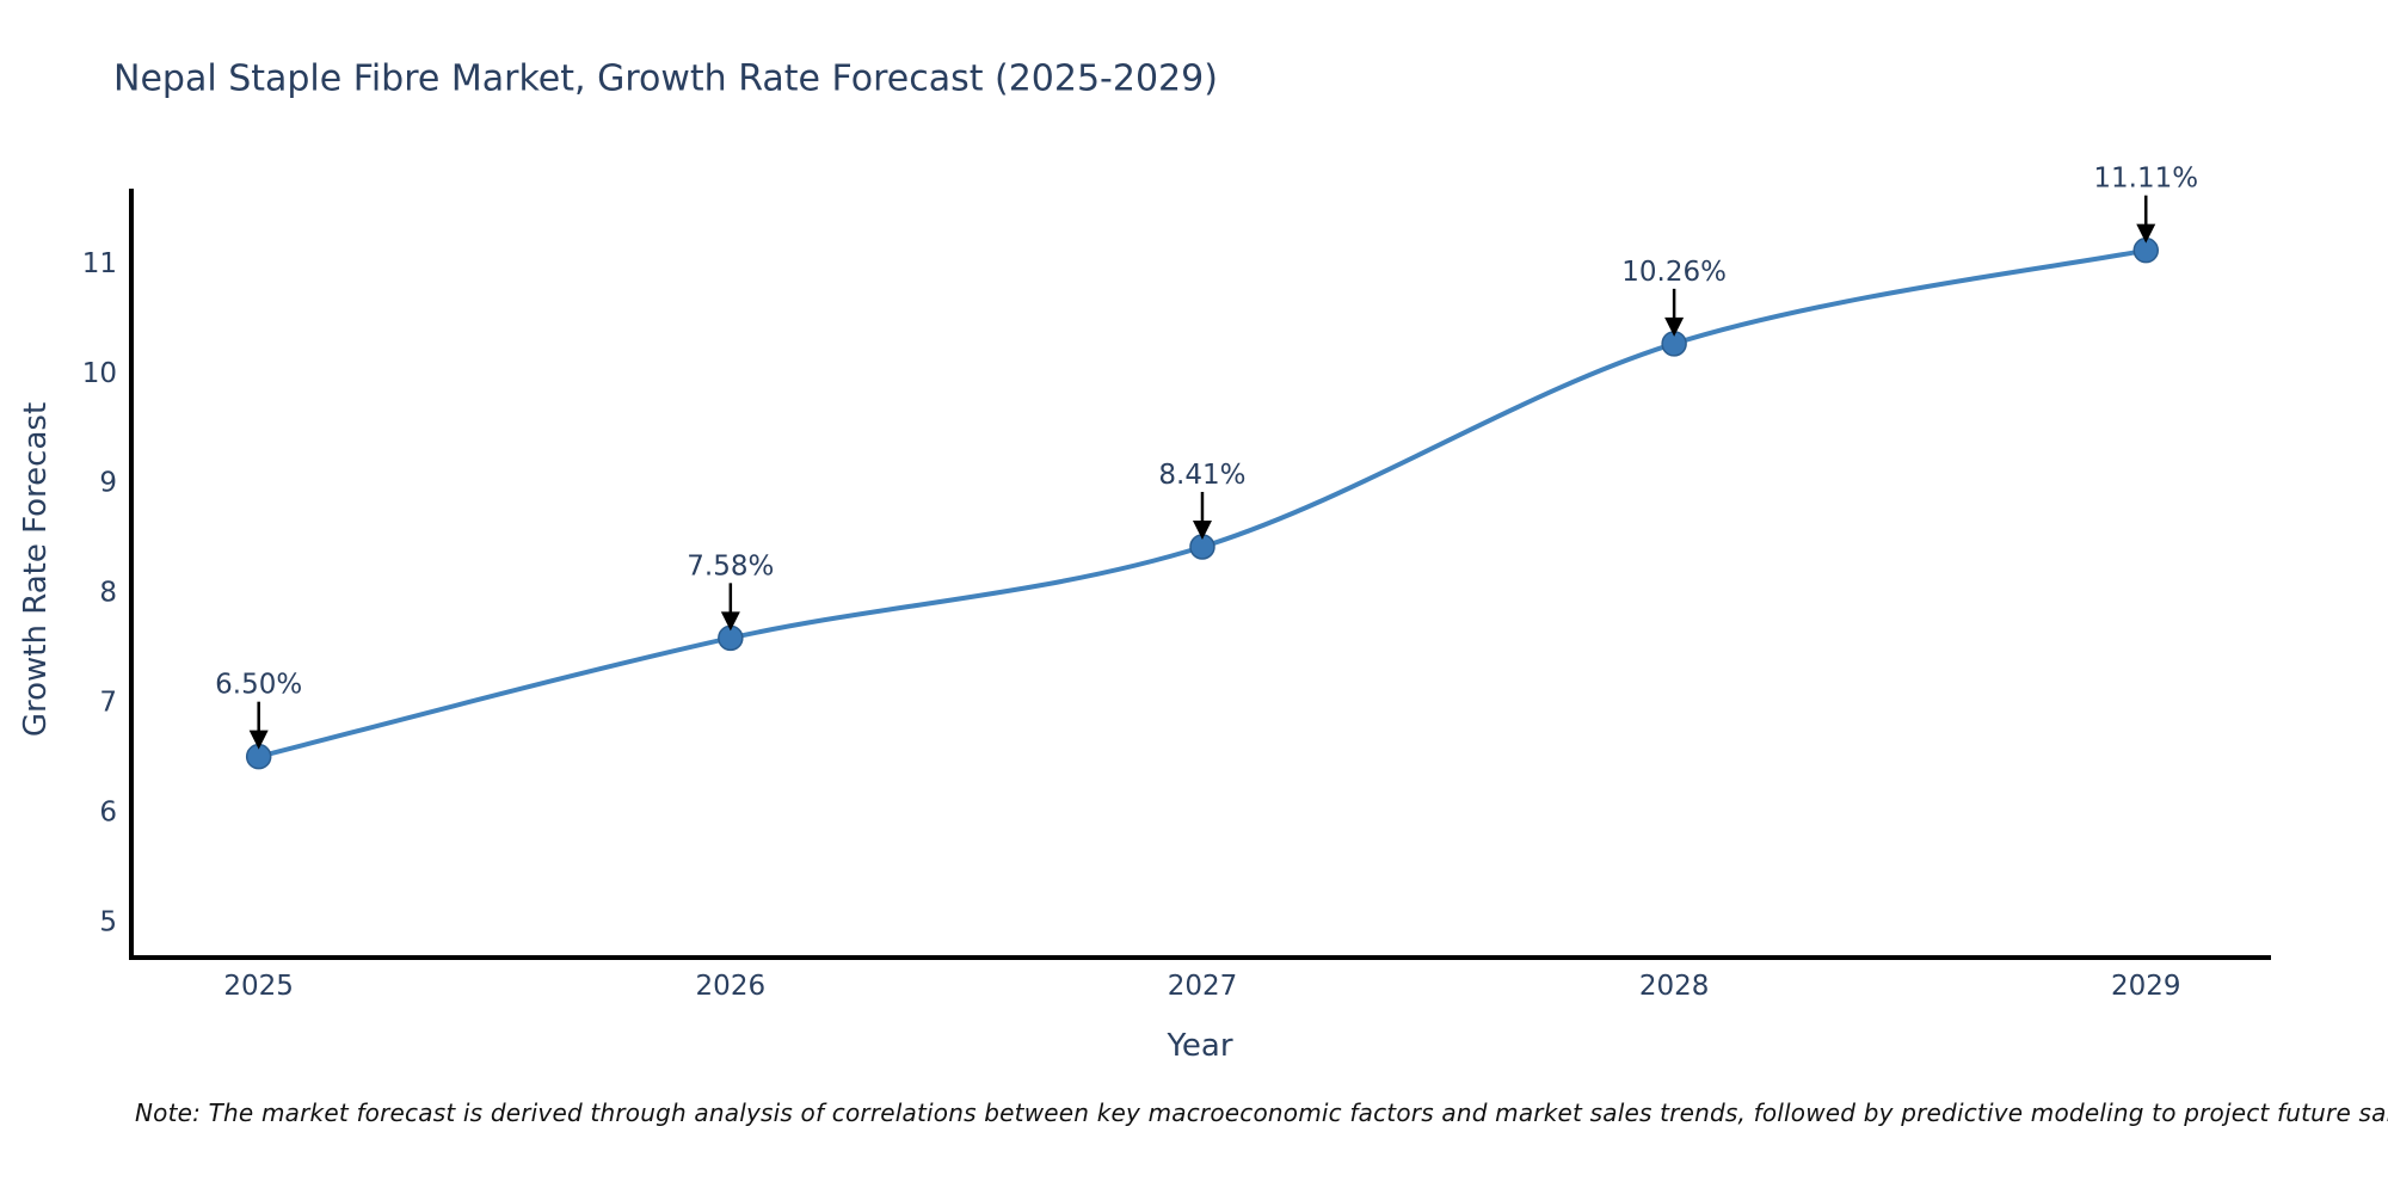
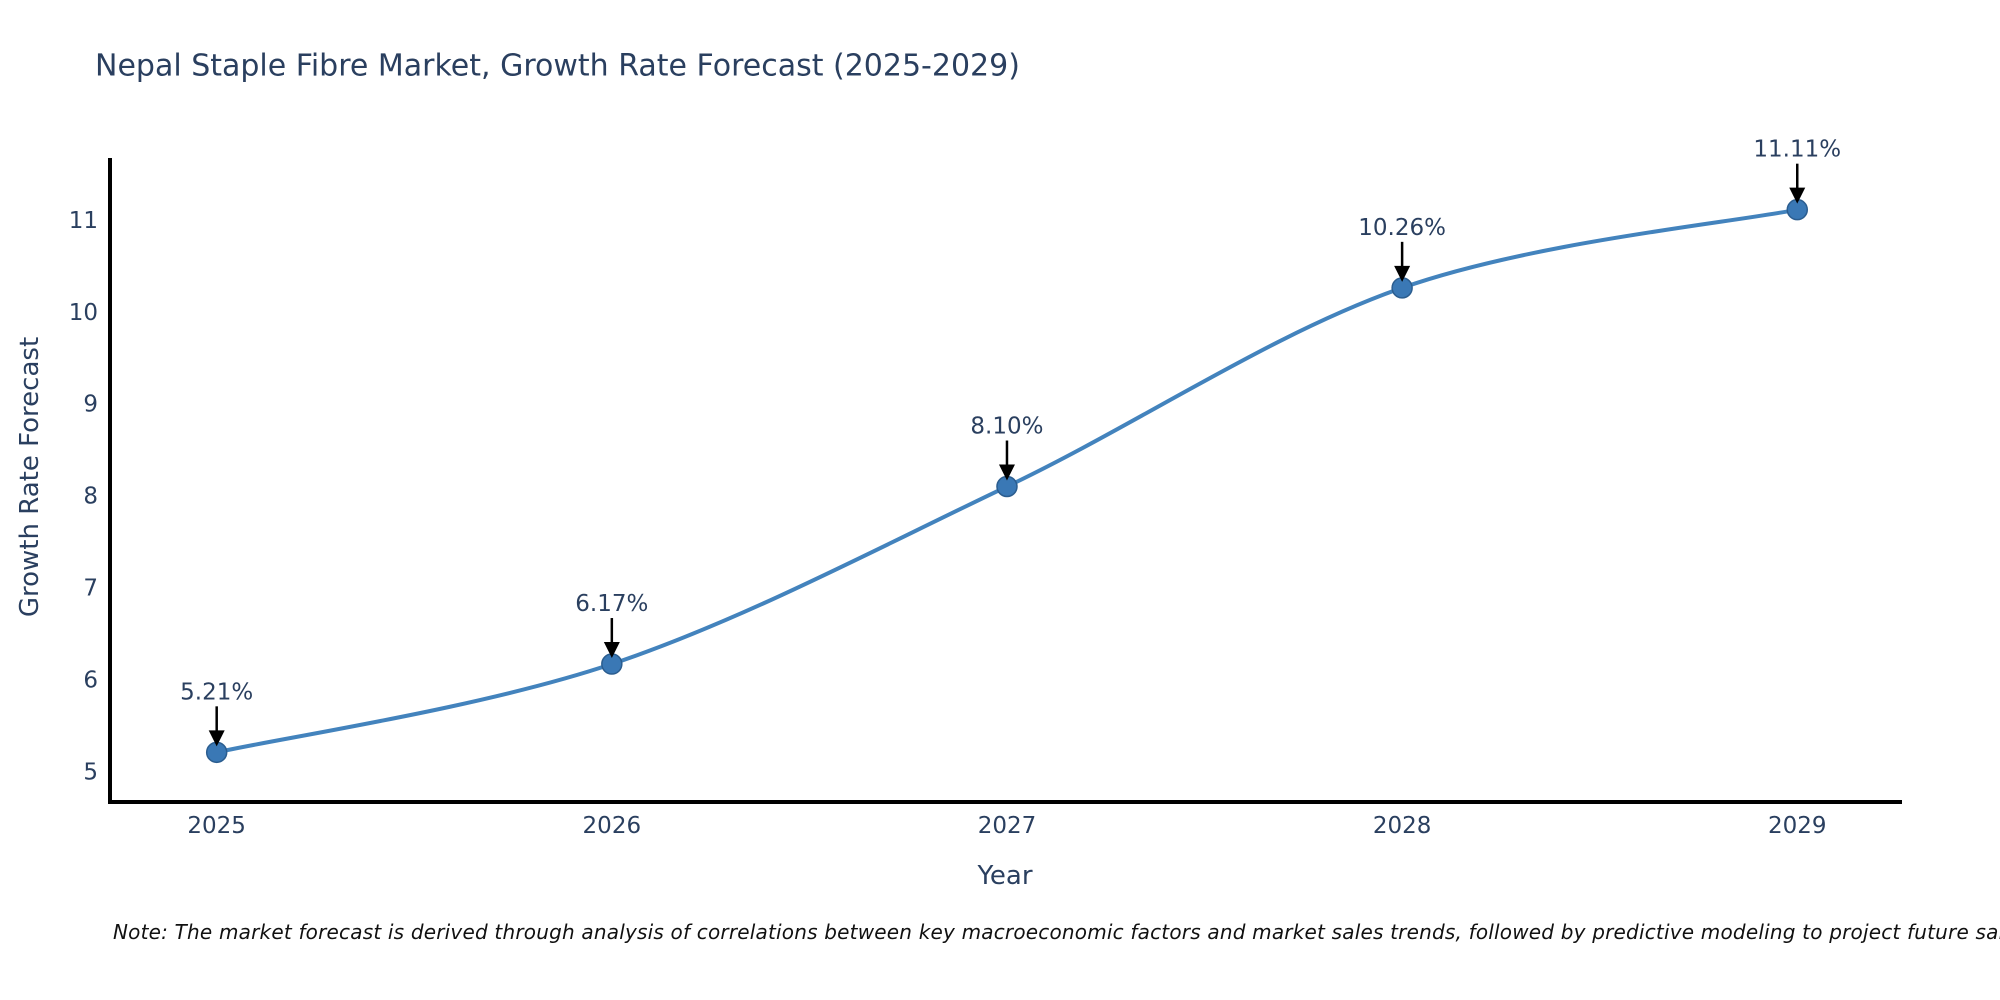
2025: 6.50% -> 5.21%
2026: 7.58% -> 6.17%
2027: 8.41% -> 8.10%
